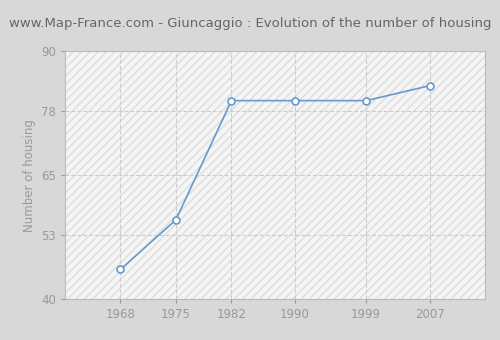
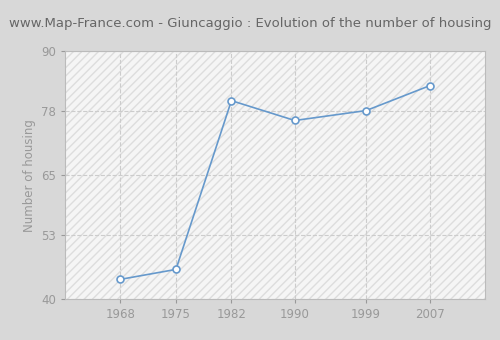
1968: 46 -> 44
1975: 56 -> 46
1990: 80 -> 76
1999: 80 -> 78
